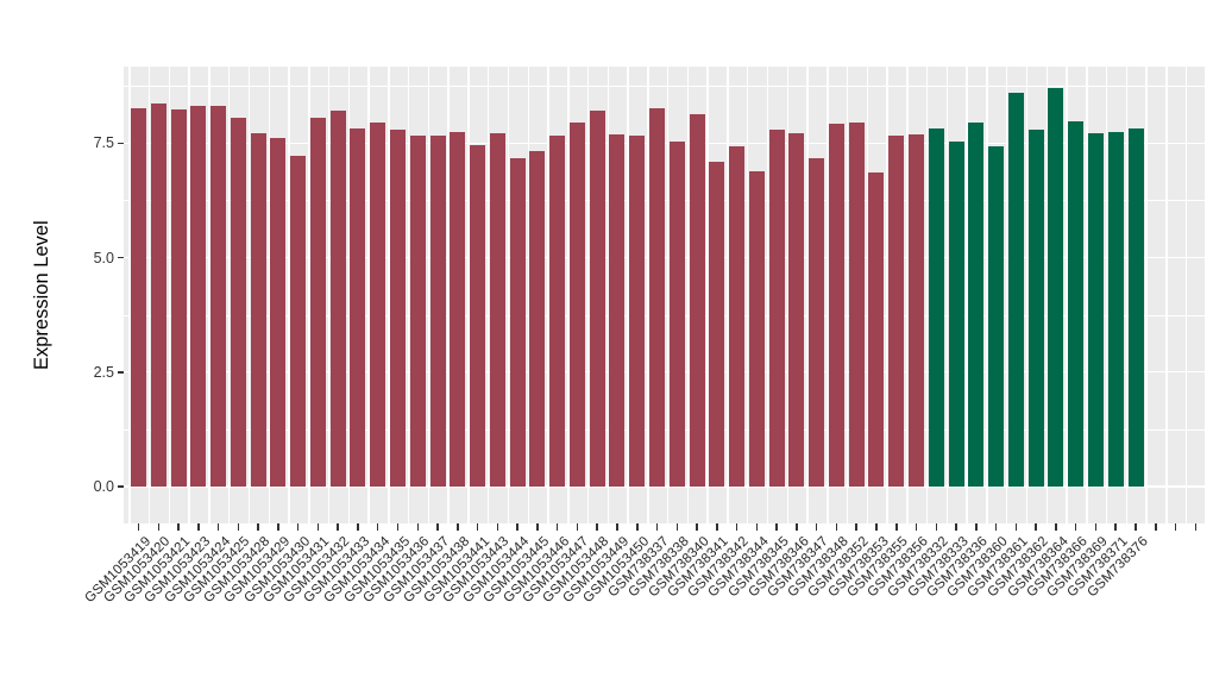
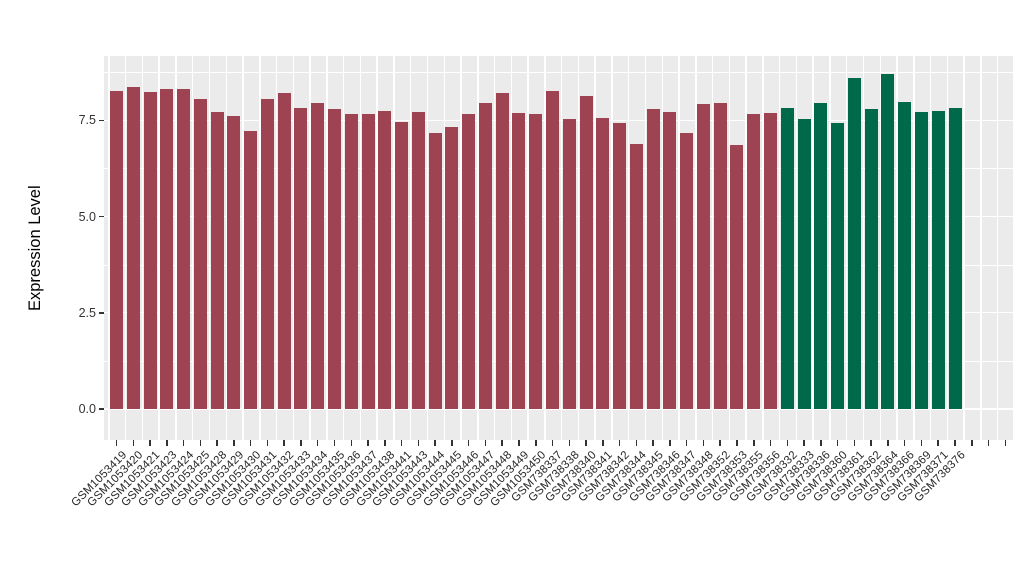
GSM738341: 7.1 -> 7.6
